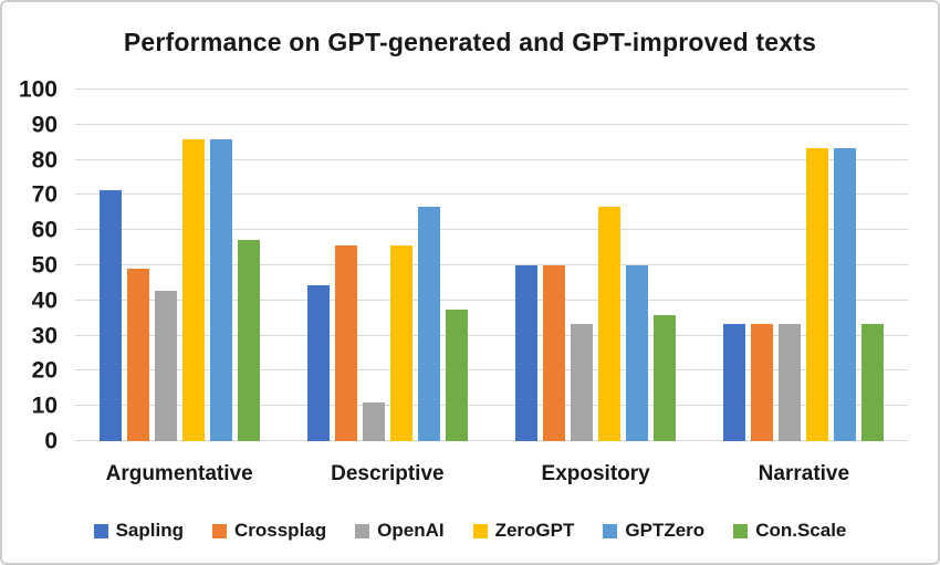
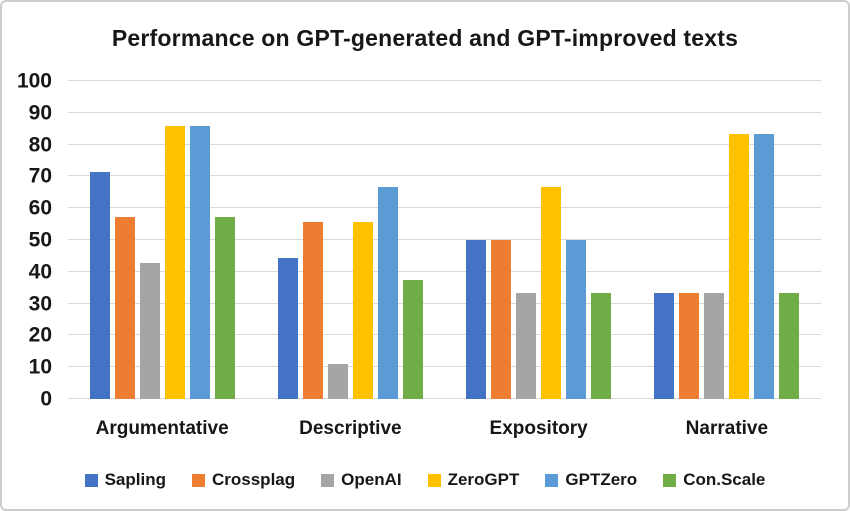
Crossplag/Argumentative: 49 -> 57
Con.Scale/Expository: 36 -> 33
